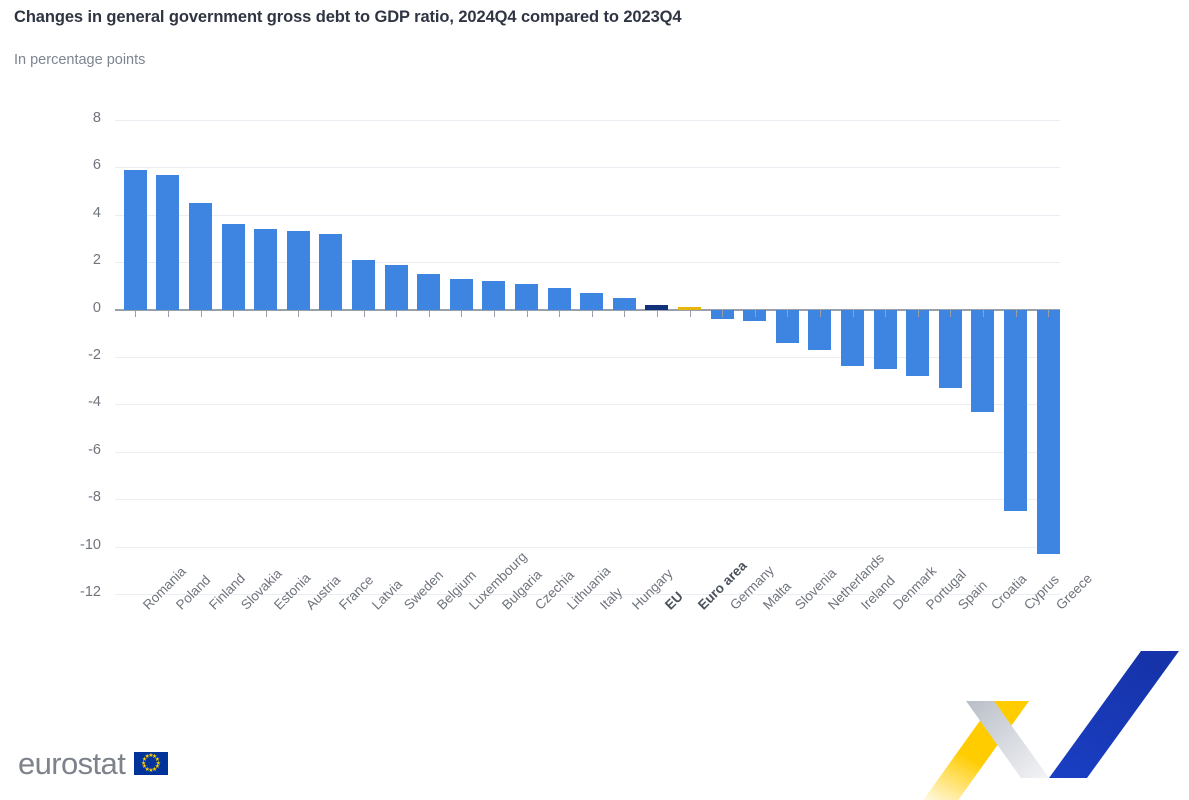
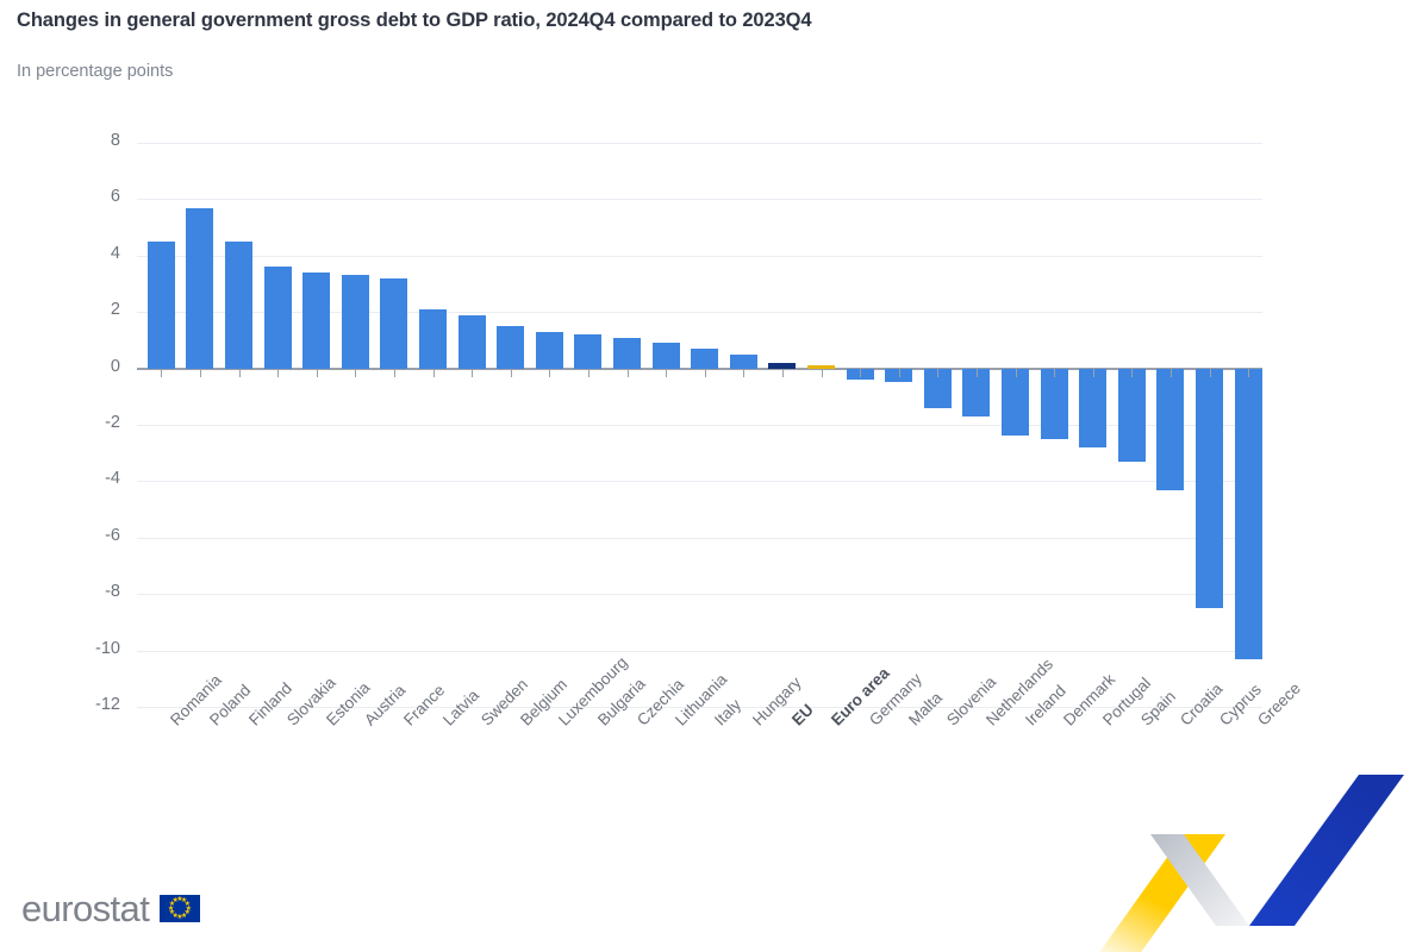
Romania: 5.9 -> 4.5
